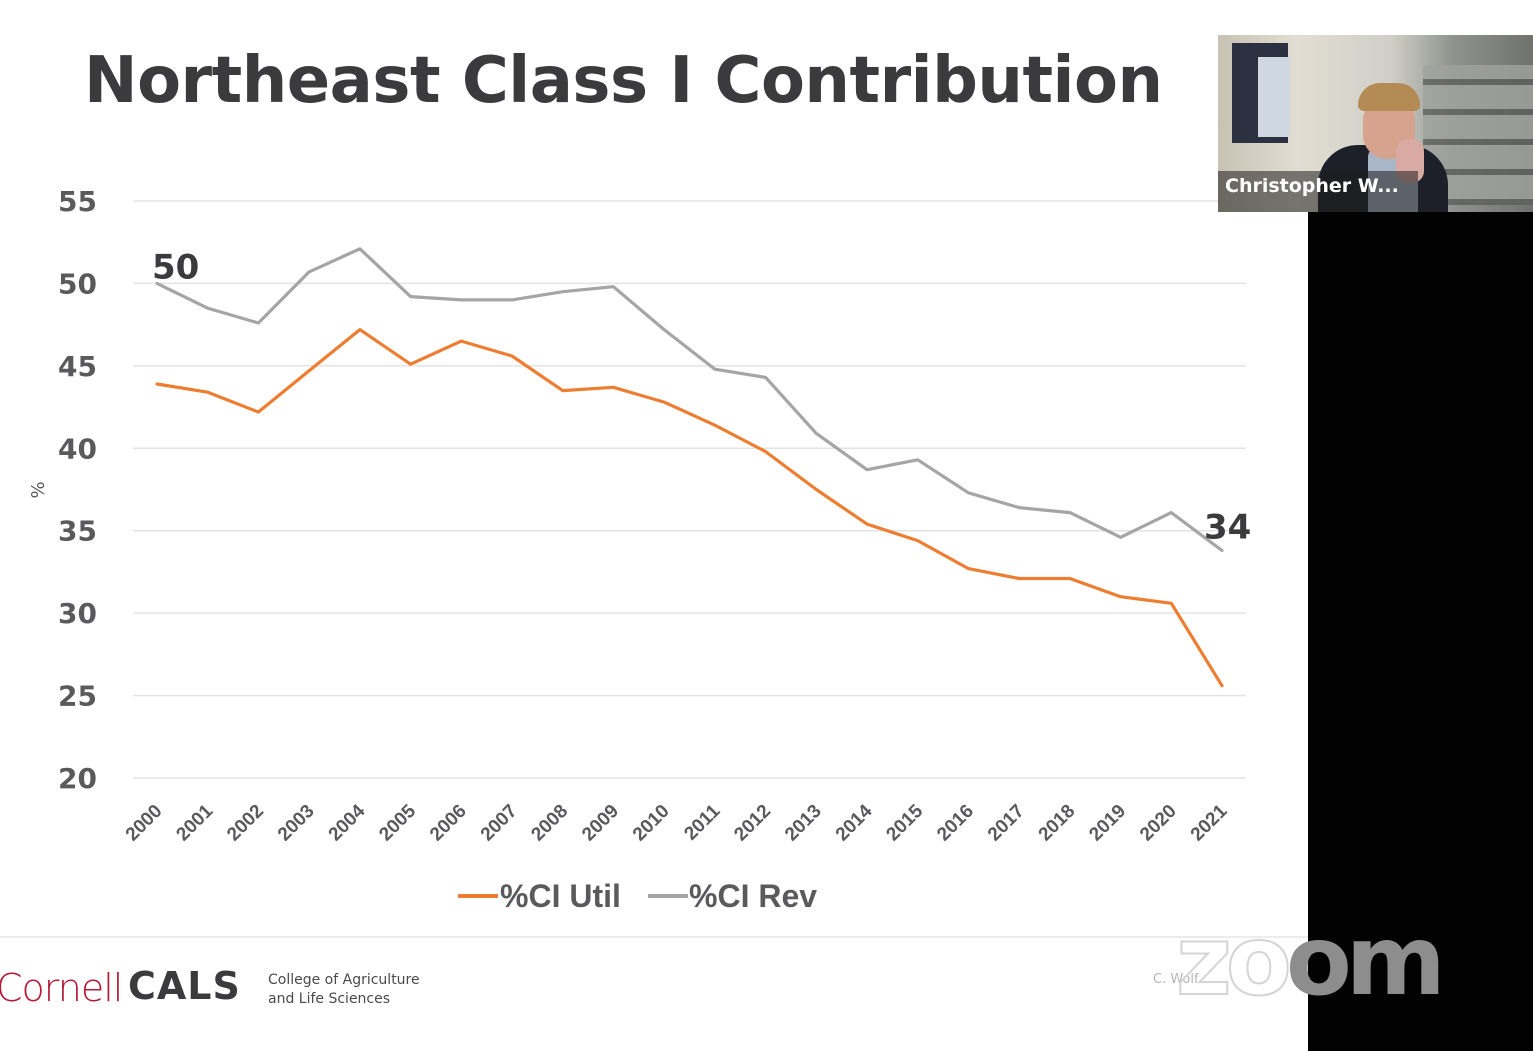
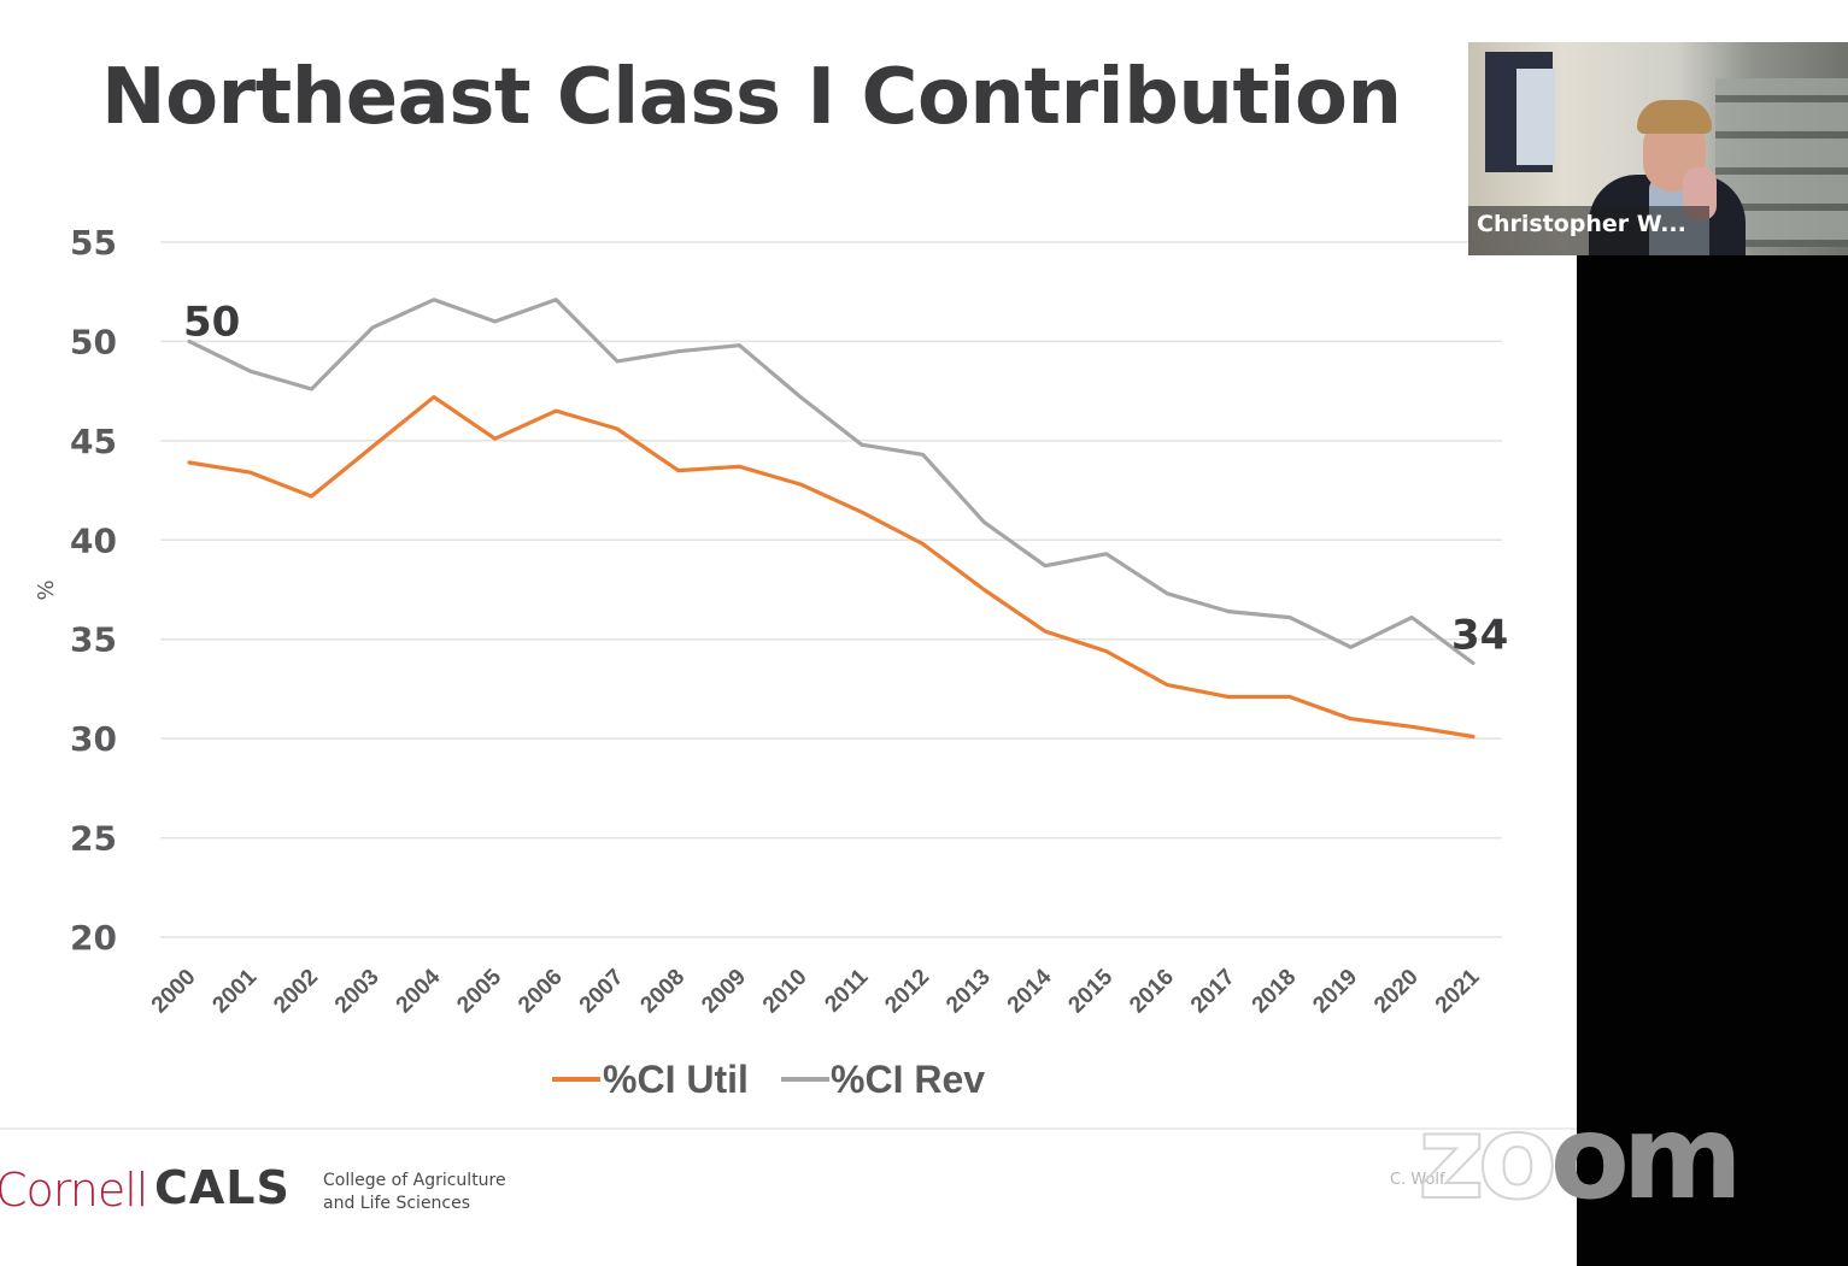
%CI Rev/2005: 49.2 -> 51.0
%CI Rev/2006: 49.0 -> 52.1
%CI Util/2021: 25.6 -> 30.1
